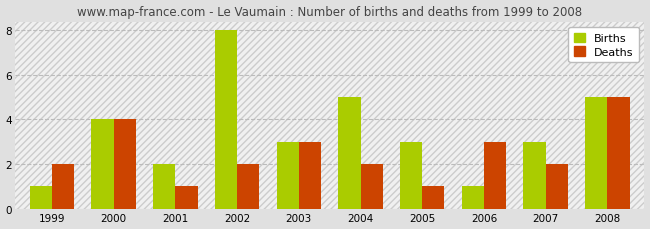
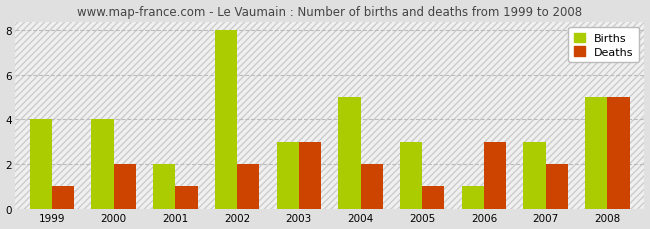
Births/1999: 1 -> 4
Deaths/1999: 2 -> 1
Deaths/2000: 4 -> 2
